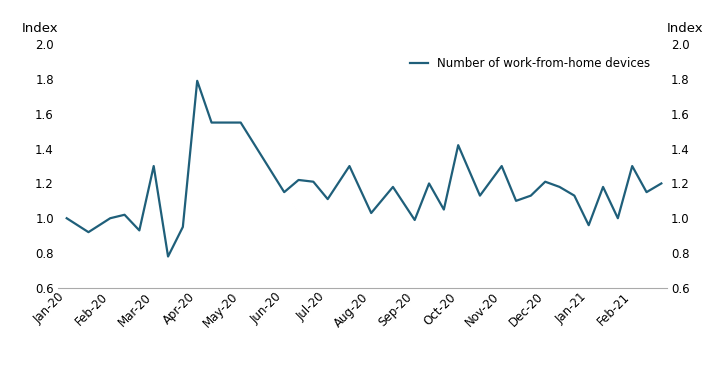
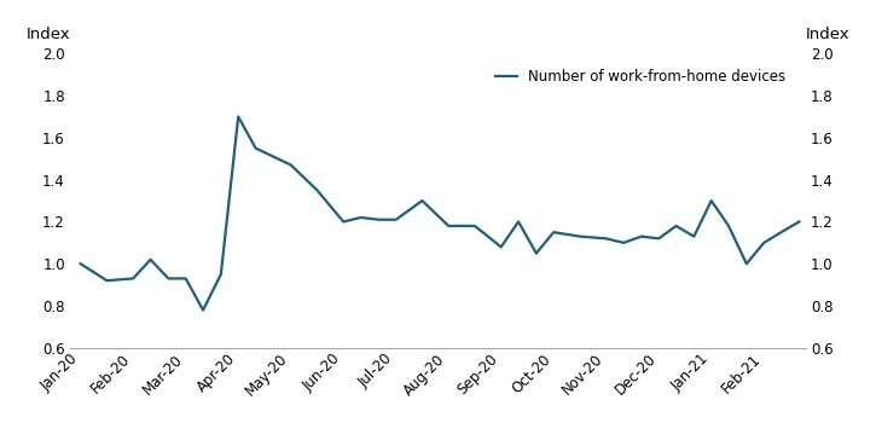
Feb-20: 1.00 -> 0.93
Mar-20: 1.30 -> 0.93
Apr-20: 1.79 -> 1.70
May-20: 1.55 -> 1.47
Jun-20: 1.15 -> 1.20
Jul-20: 1.11 -> 1.21
Aug-20: 1.03 -> 1.18
Sep-20: 0.99 -> 1.08
Oct-20: 1.42 -> 1.15
Nov-20: 1.30 -> 1.12
Dec-20: 1.21 -> 1.12
Jan-21: 0.96 -> 1.30
Feb-21: 1.30 -> 1.10
